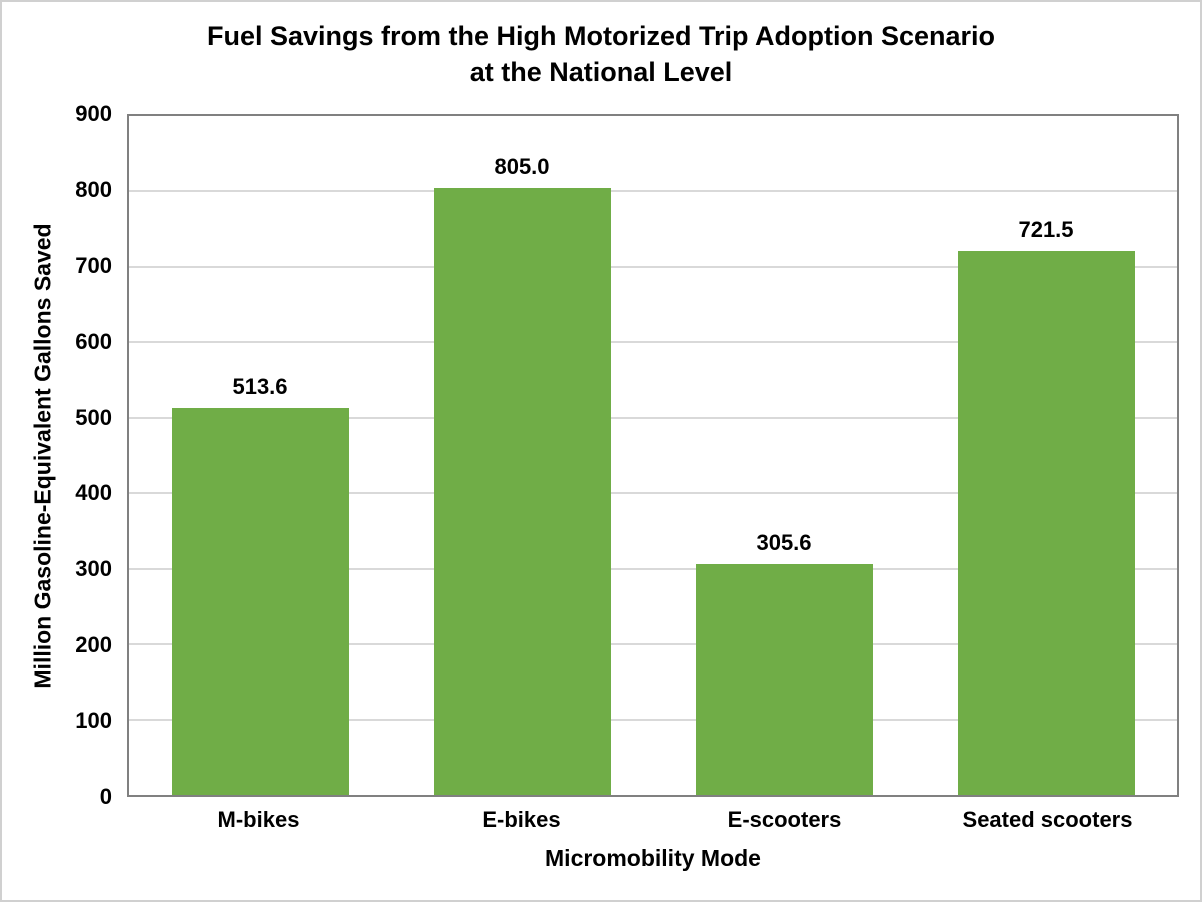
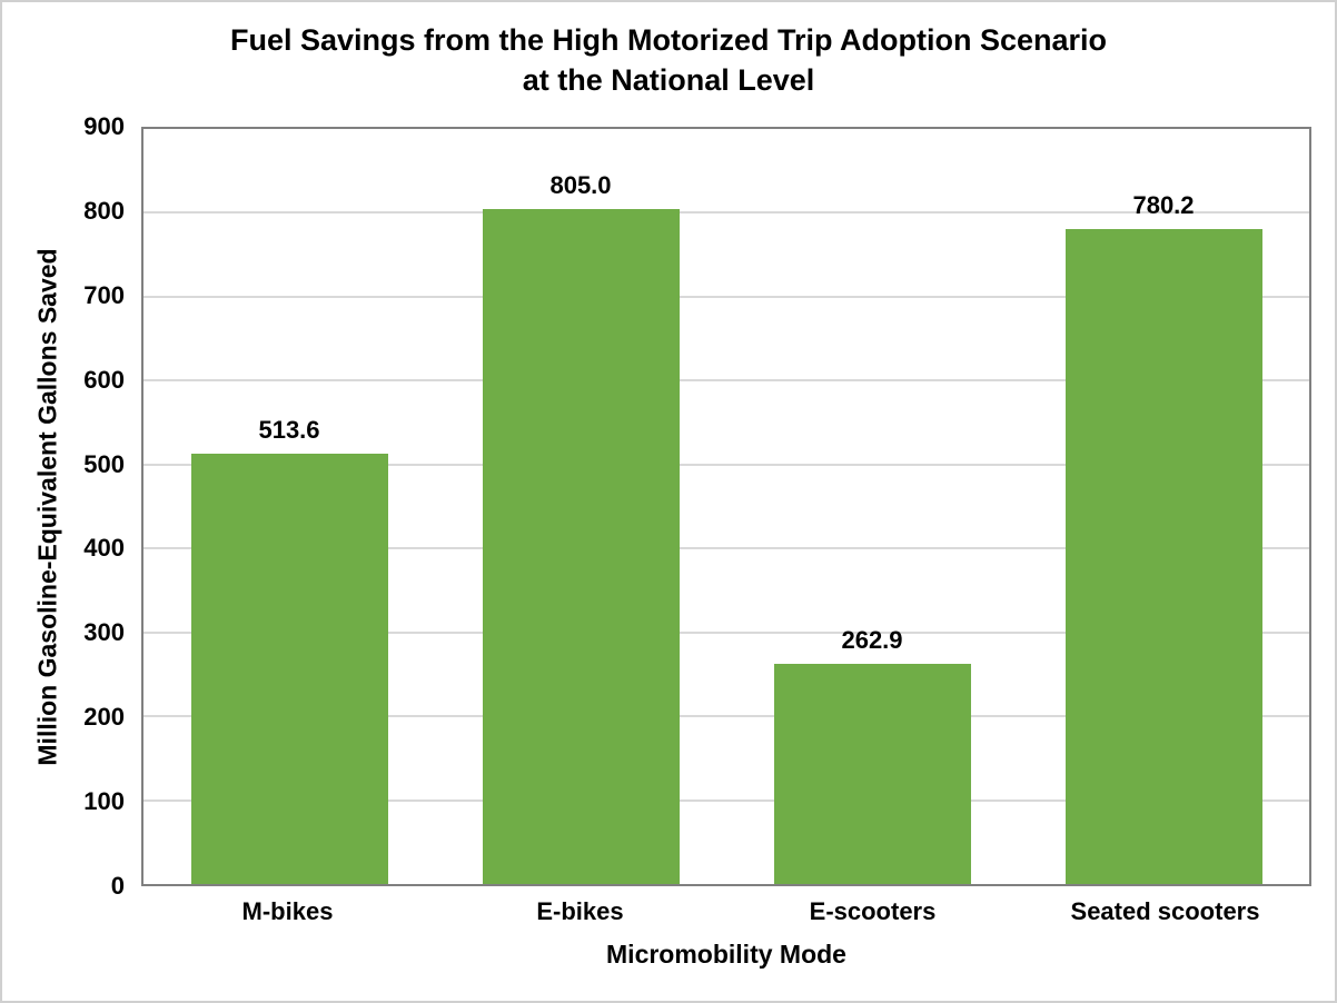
E-scooters: 305.6 -> 262.9
Seated scooters: 721.5 -> 780.2
